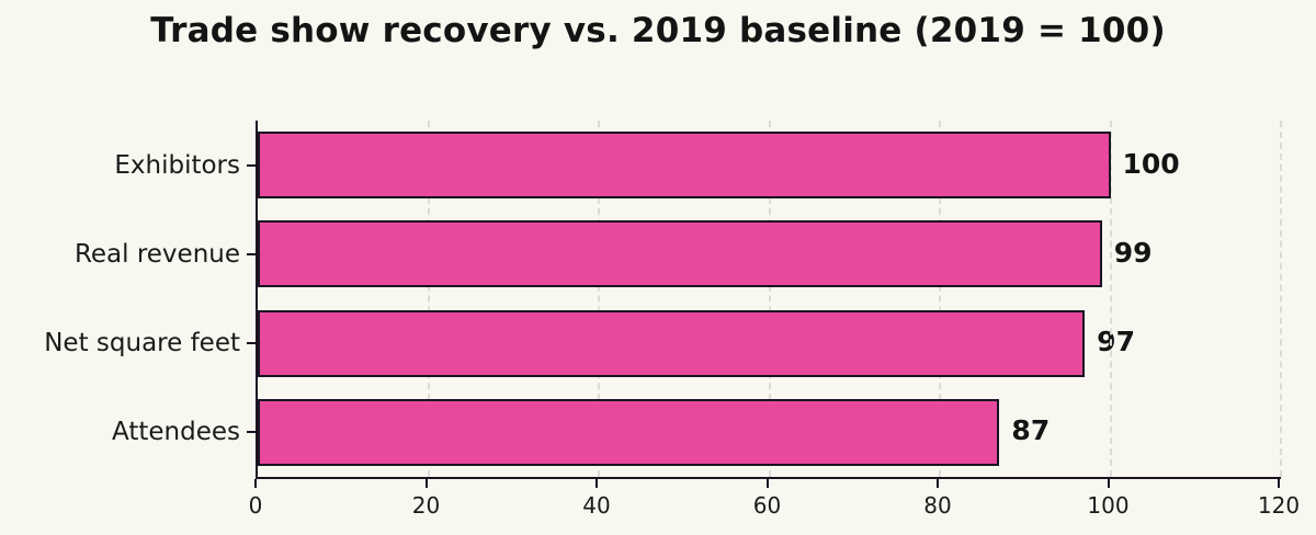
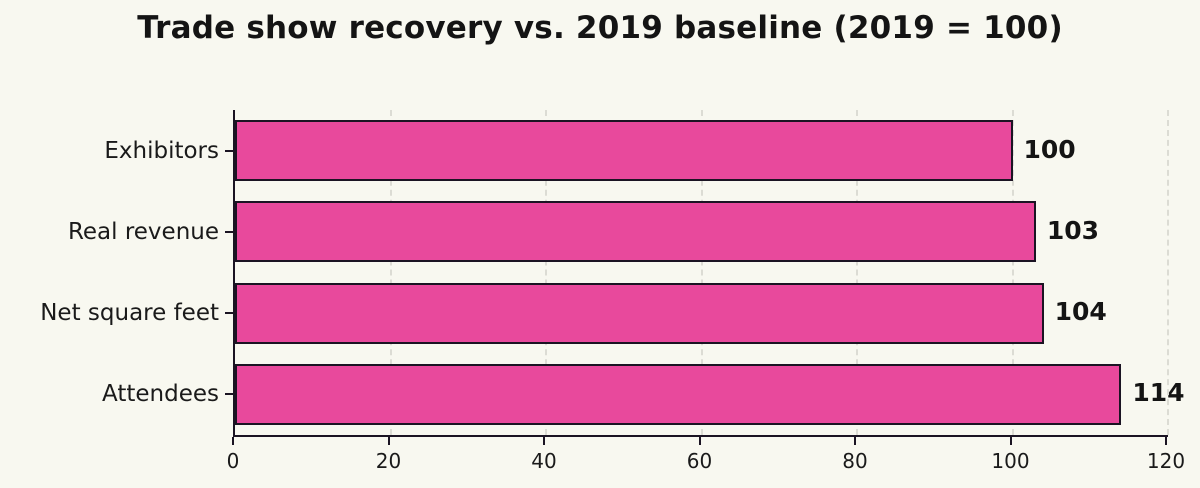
Real revenue: 99 -> 103
Net square feet: 97 -> 104
Attendees: 87 -> 114
